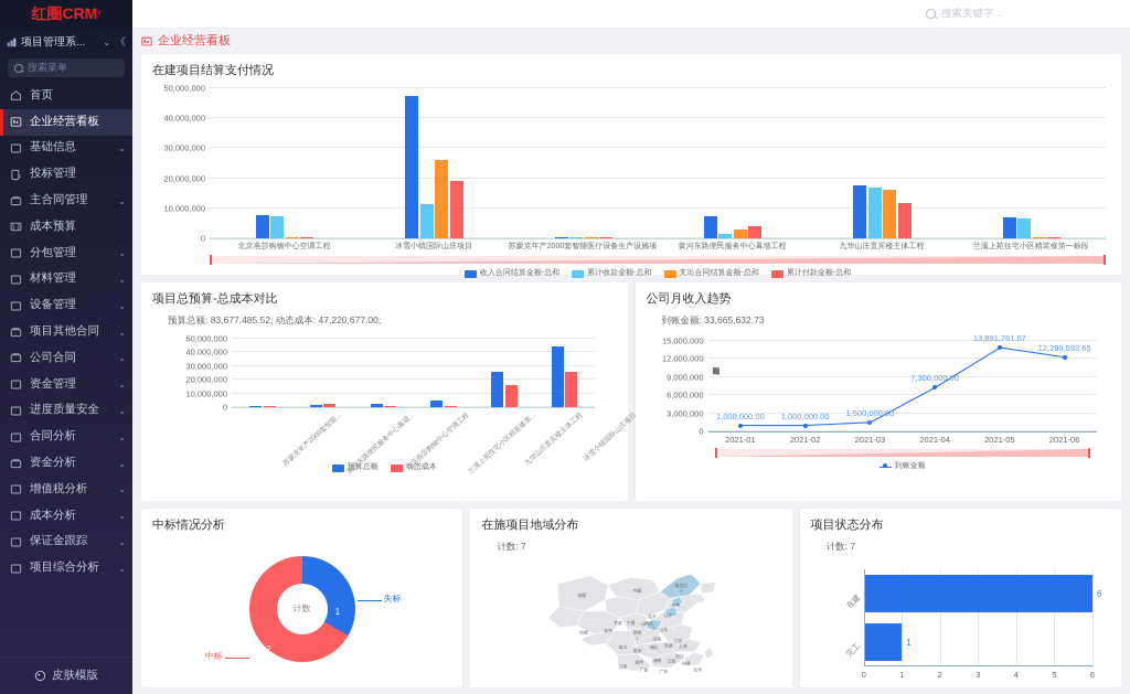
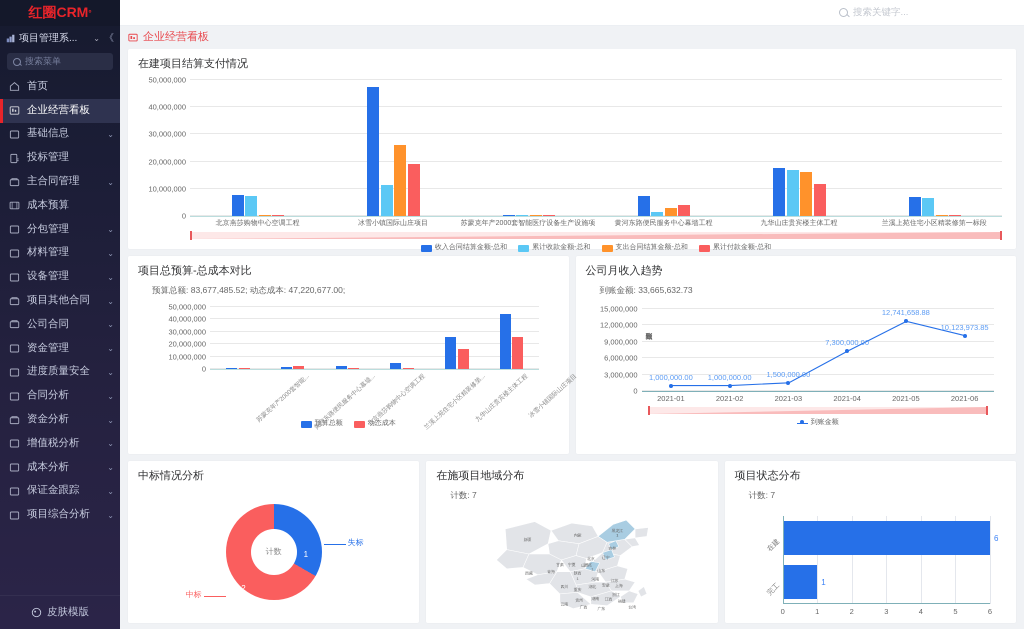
公司月收入趋势/2021-05: 13,891,761.67 -> 12,741,658.88
公司月收入趋势/2021-06: 12,299,592.65 -> 10,123,973.85
